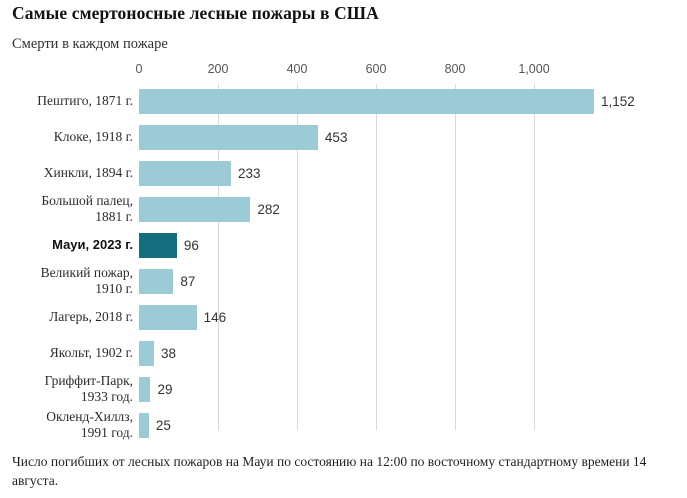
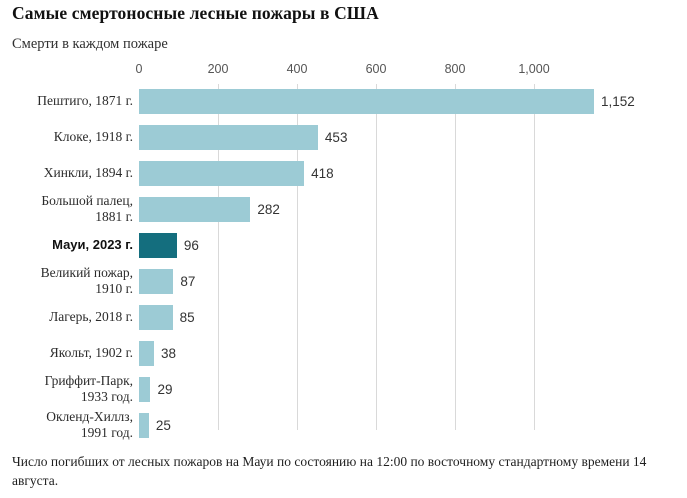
Хинкли, 1894 г.: 233 -> 418
Лагерь, 2018 г.: 146 -> 85
